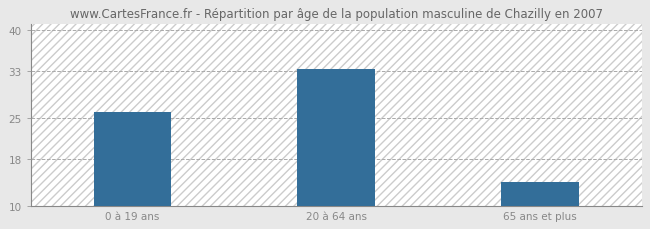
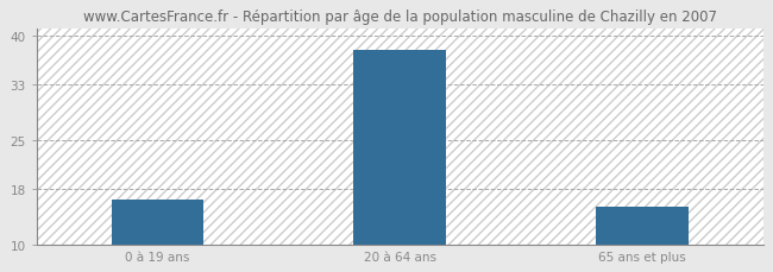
0 à 19 ans: 26.0 -> 16.5
20 à 64 ans: 33.4 -> 38.0
65 ans et plus: 14.0 -> 15.5
